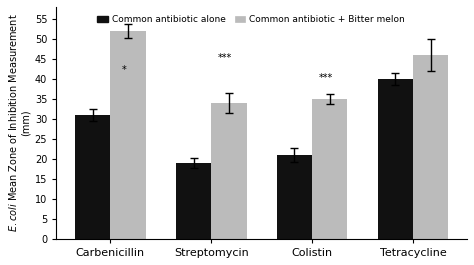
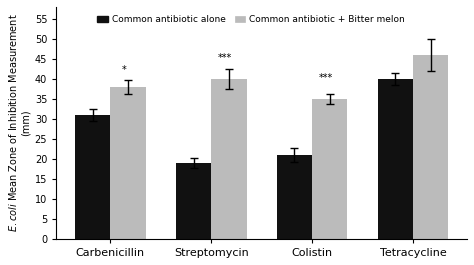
Common antibiotic + Bitter melon/Carbenicillin: 52 -> 38
Common antibiotic + Bitter melon/Streptomycin: 34 -> 40
